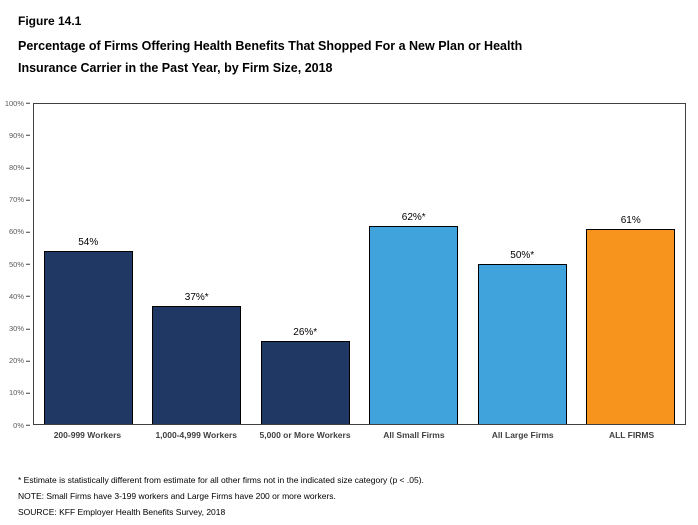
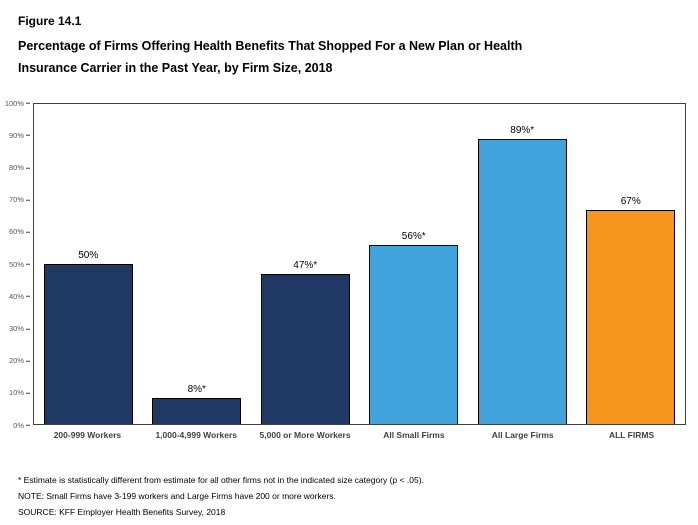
200-999 Workers: 54% -> 50%
1,000-4,999 Workers: 37 -> 8
5,000 or More Workers: 26 -> 47
All Small Firms: 62 -> 56
All Large Firms: 50 -> 89
ALL FIRMS: 61% -> 67%
